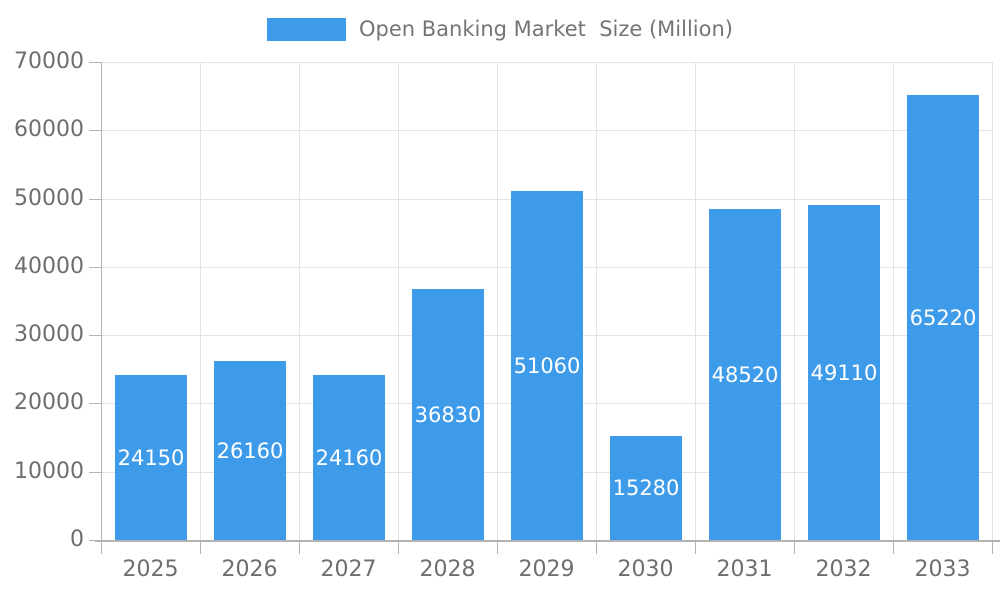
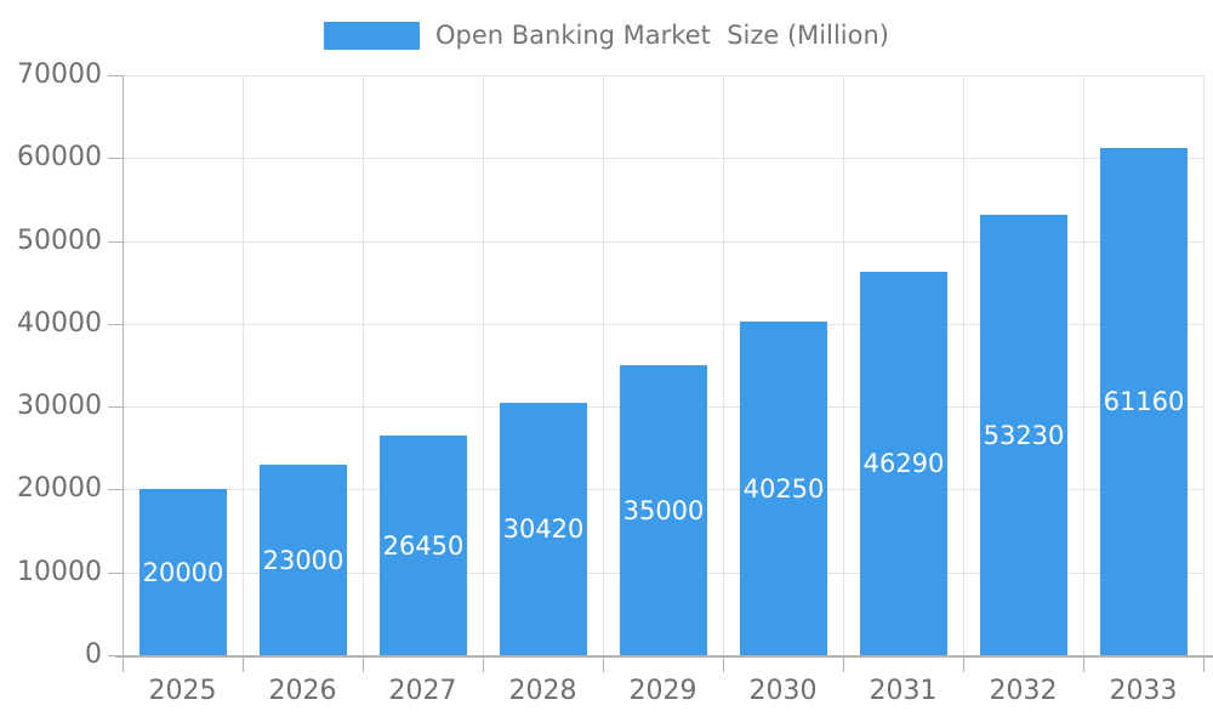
2025: 24150 -> 20000
2026: 26160 -> 23000
2027: 24160 -> 26450
2028: 36830 -> 30420
2029: 51060 -> 35000
2030: 15280 -> 40250
2031: 48520 -> 46290
2032: 49110 -> 53230
2033: 65220 -> 61160
